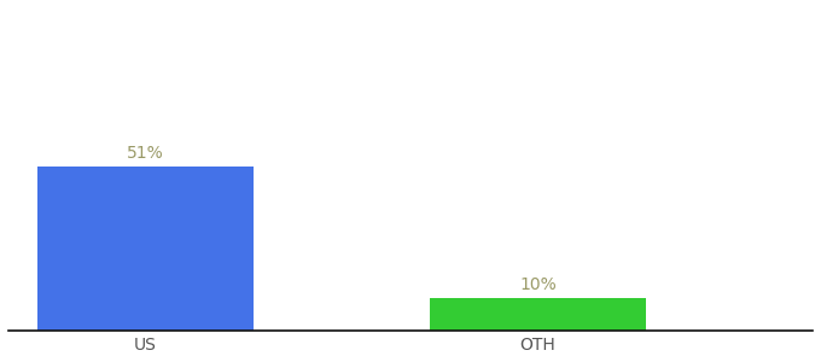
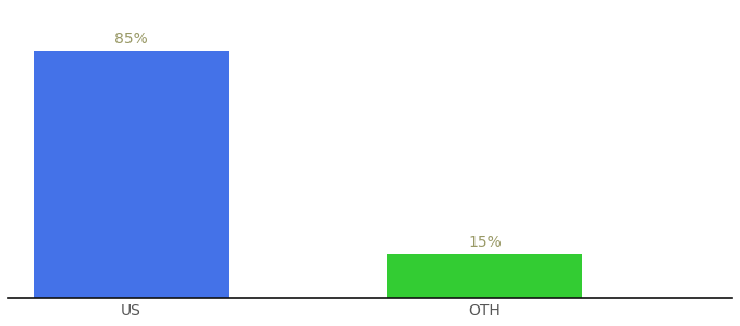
US: 51% -> 85%
OTH: 10% -> 15%
